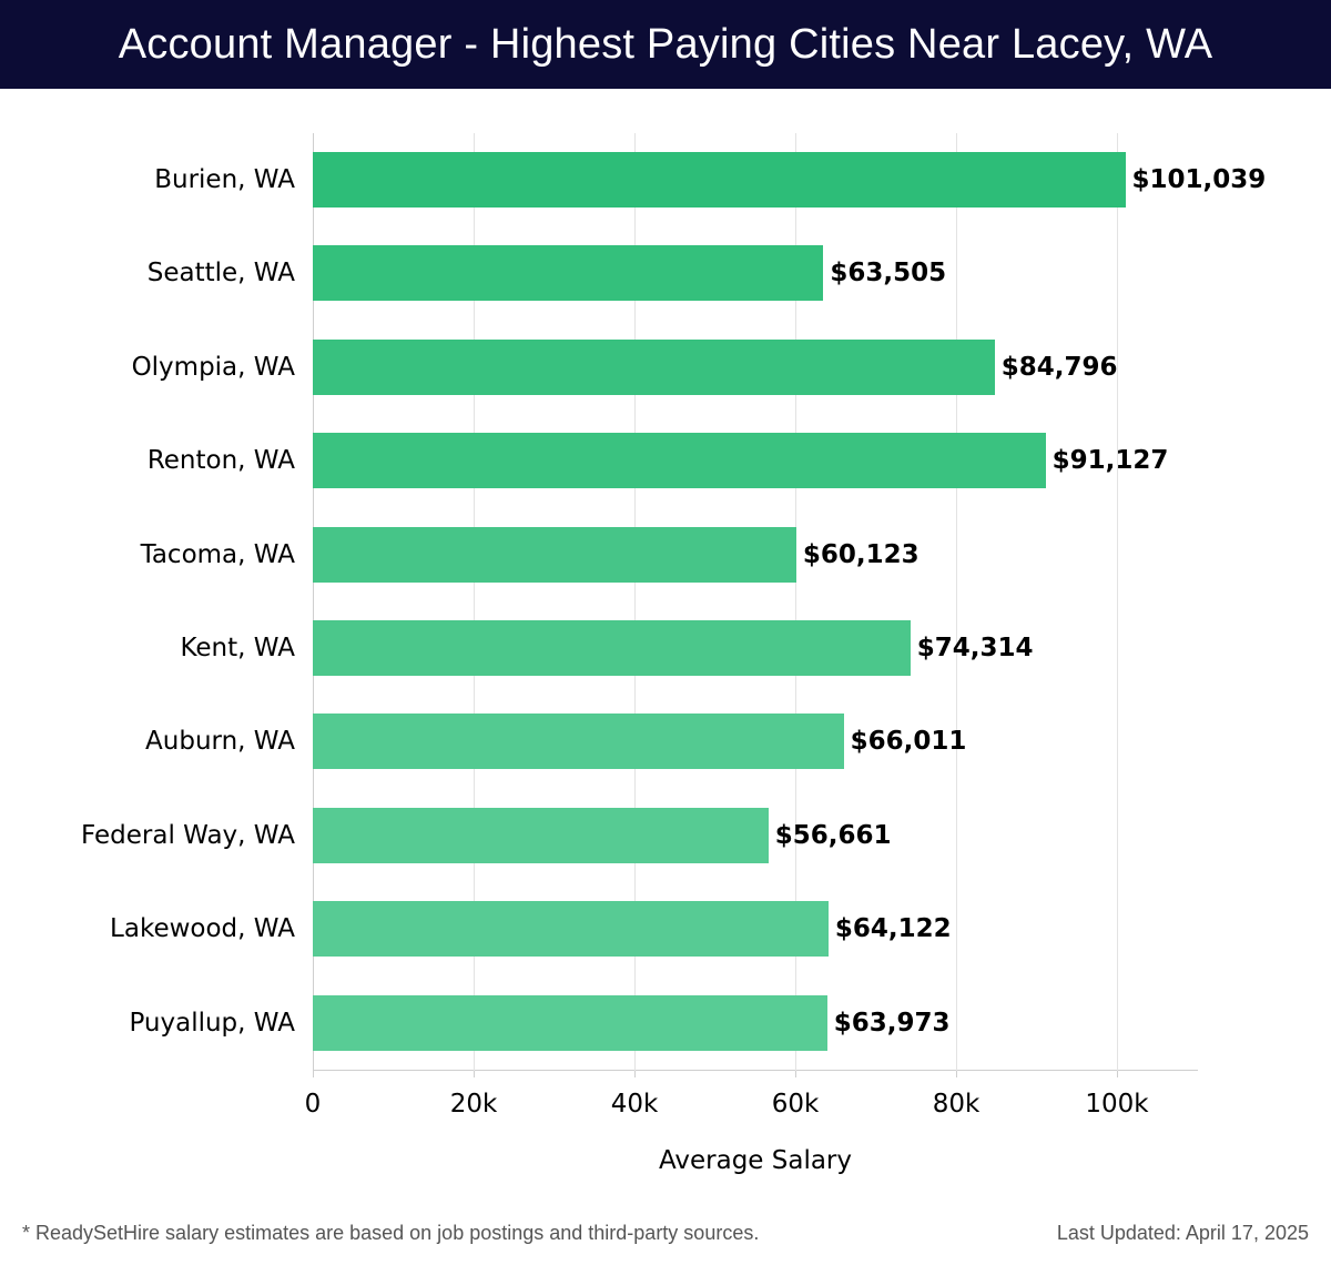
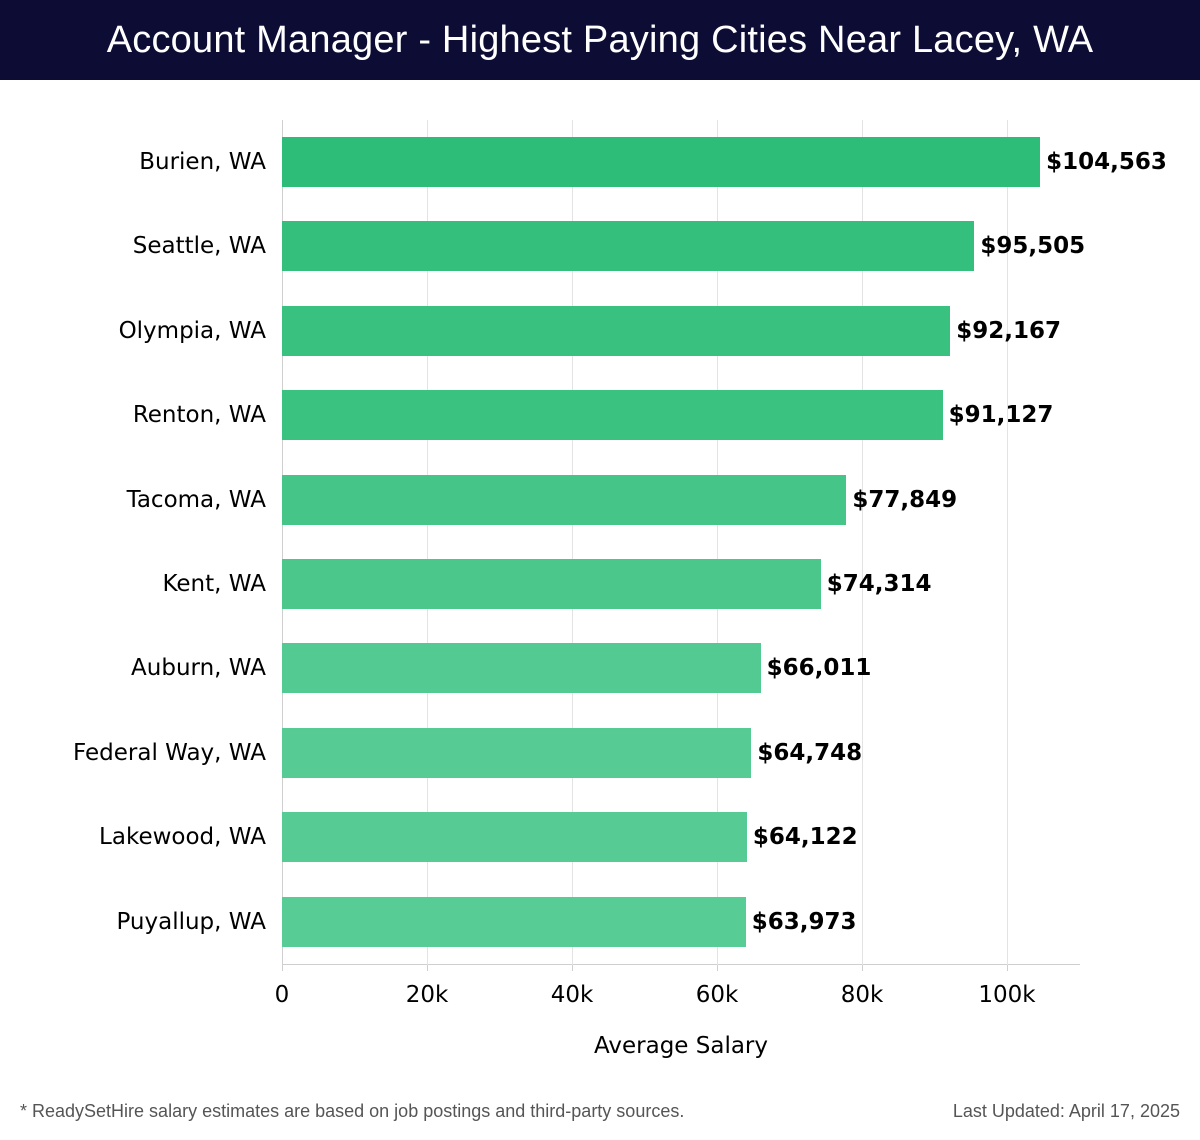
Burien, WA: $101,039 -> $104,563
Seattle, WA: $63,505 -> $95,505
Olympia, WA: $84,796 -> $92,167
Tacoma, WA: $60,123 -> $77,849
Federal Way, WA: $56,661 -> $64,748
